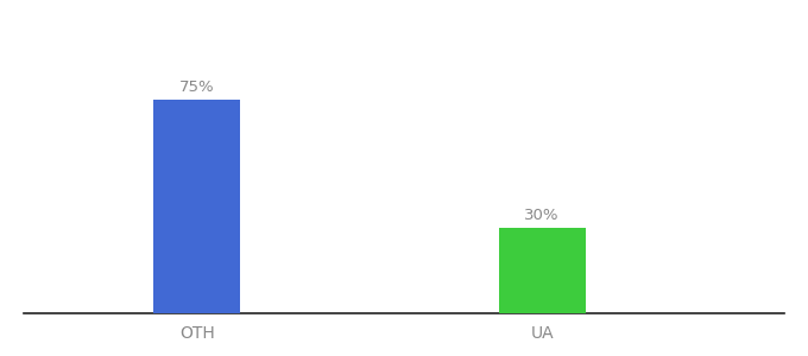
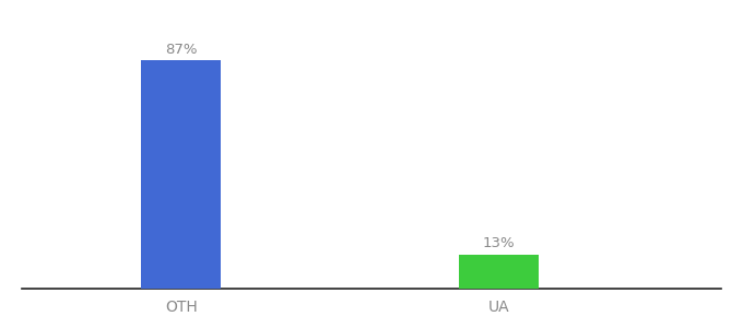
OTH: 75% -> 87%
UA: 30% -> 13%
